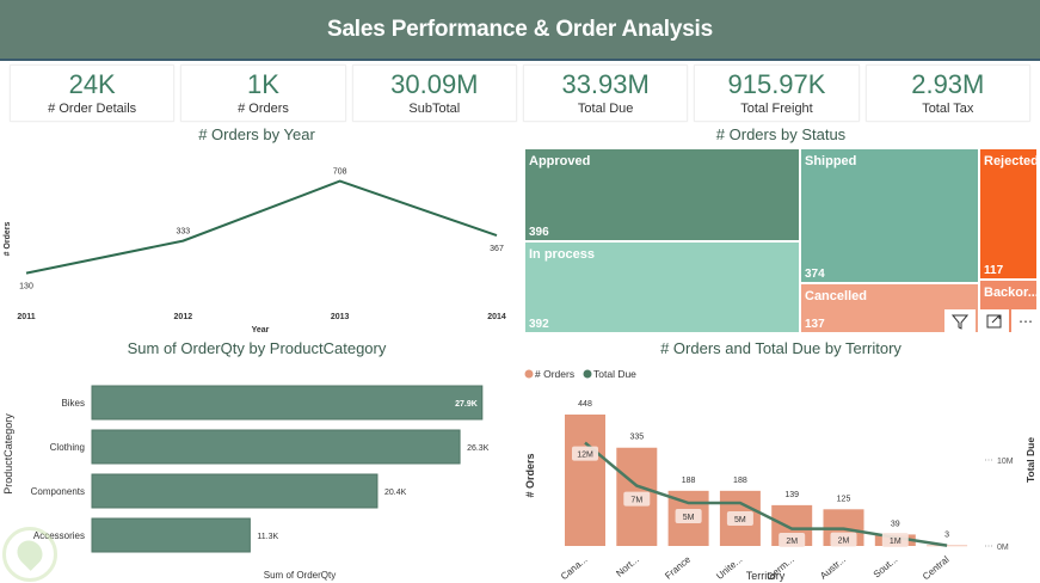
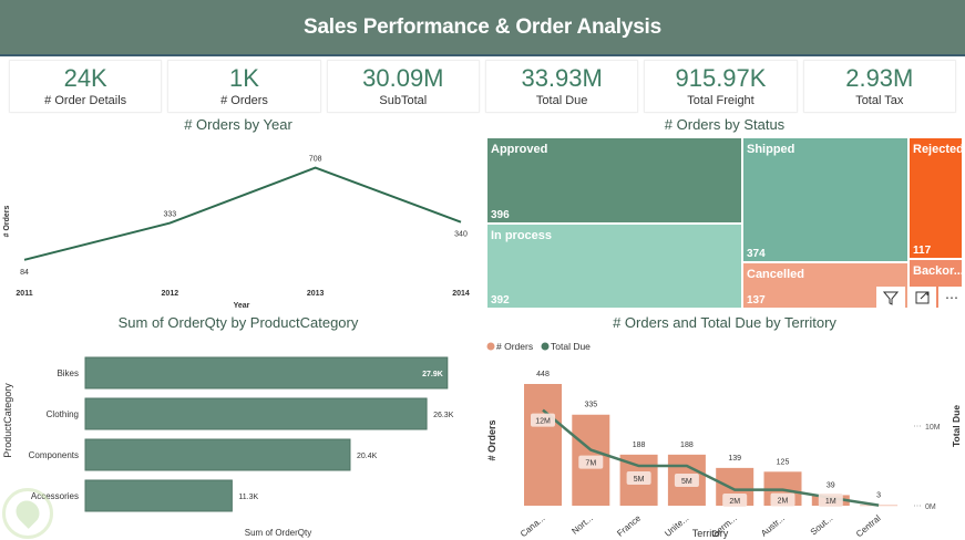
# Orders by Year/2011: 130 -> 84
# Orders by Year/2014: 367 -> 340
